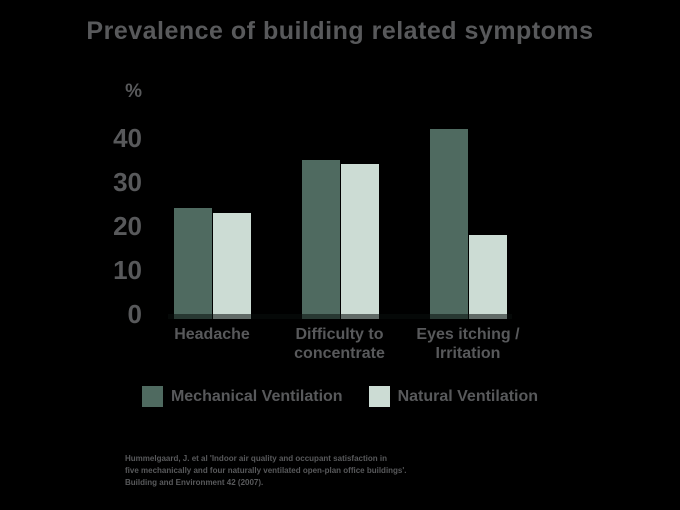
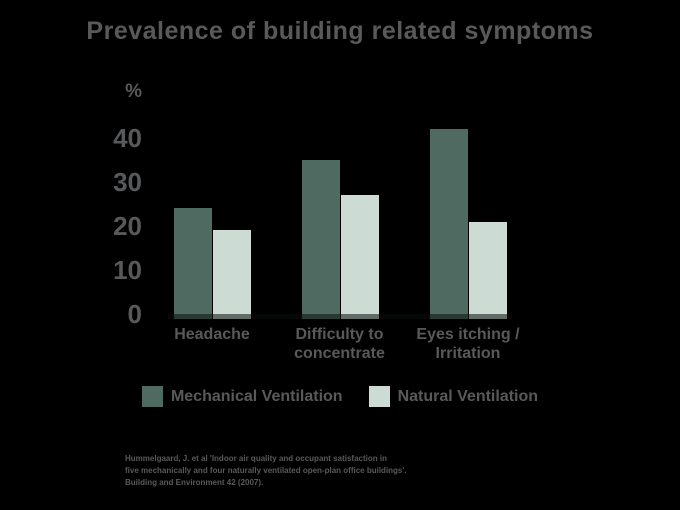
Natural Ventilation/Headache: 23 -> 19
Natural Ventilation/Difficulty to concentrate: 34 -> 27
Natural Ventilation/Eyes itching / Irritation: 18 -> 21
